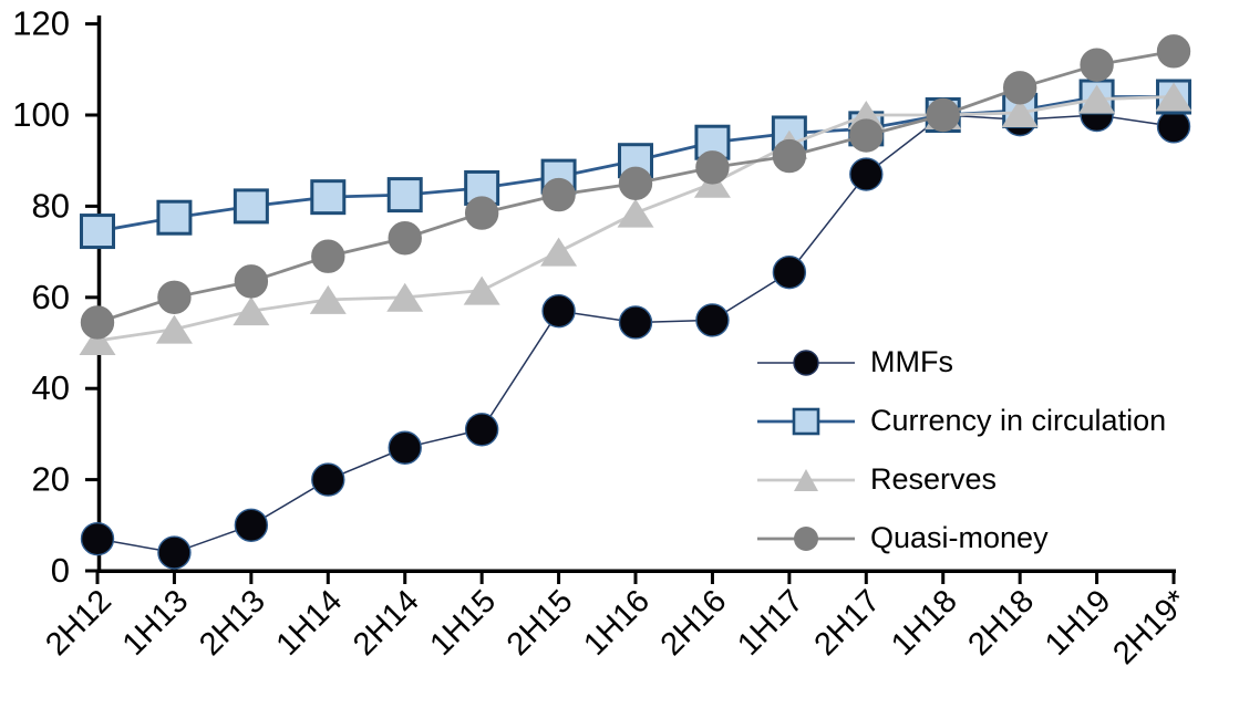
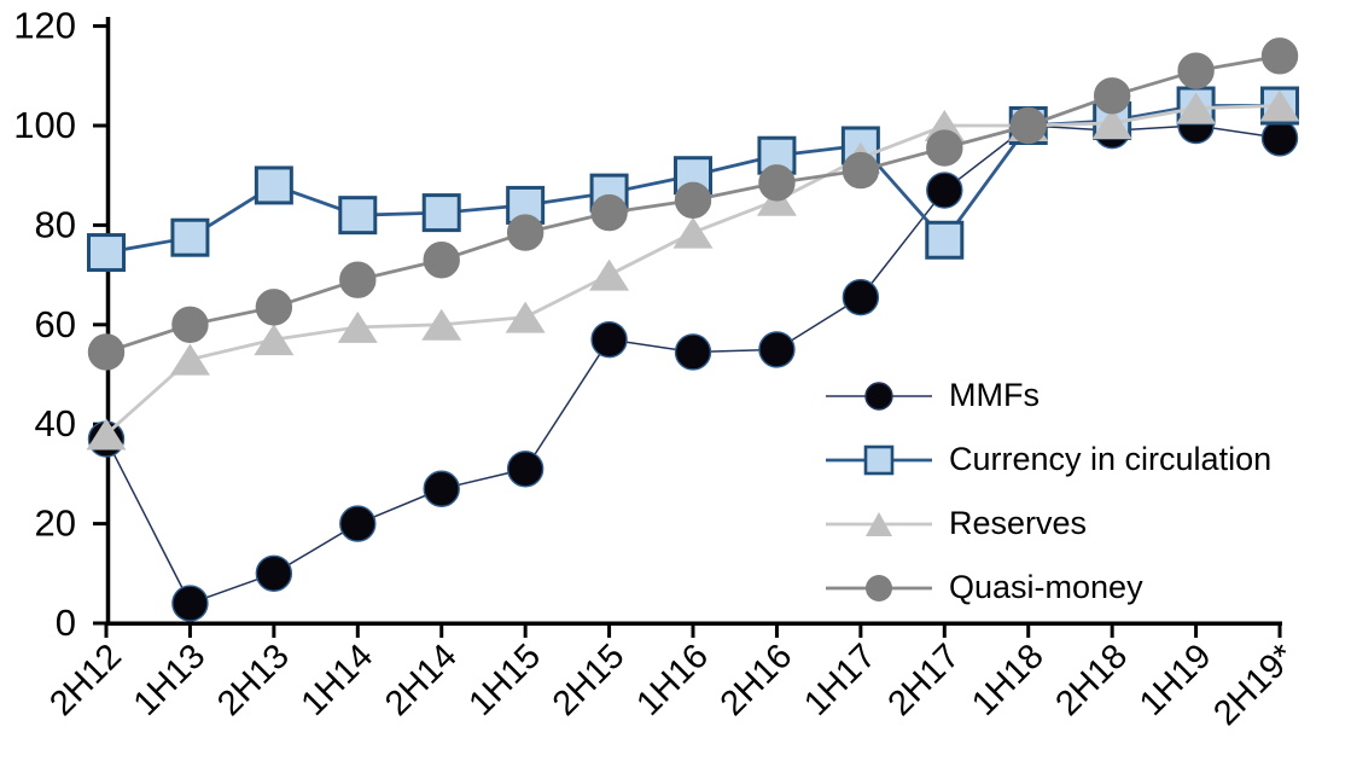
MMFs/2H12: 7 -> 37
Reserves/2H12: 50 -> 38
Currency in circulation/2H13: 80 -> 88
Currency in circulation/2H17: 97 -> 77
